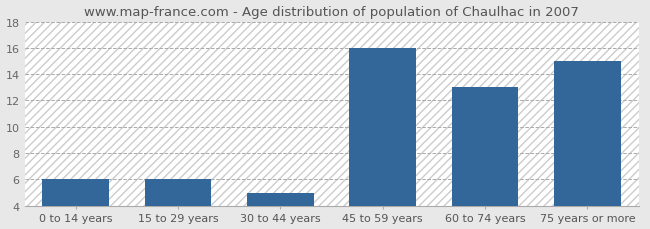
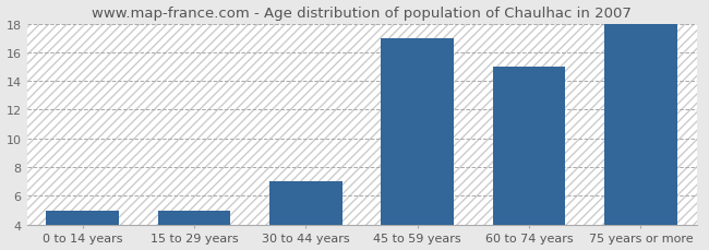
0 to 14 years: 6 -> 5
15 to 29 years: 6 -> 5
30 to 44 years: 5 -> 7
45 to 59 years: 16 -> 17
60 to 74 years: 13 -> 15
75 years or more: 15 -> 18
